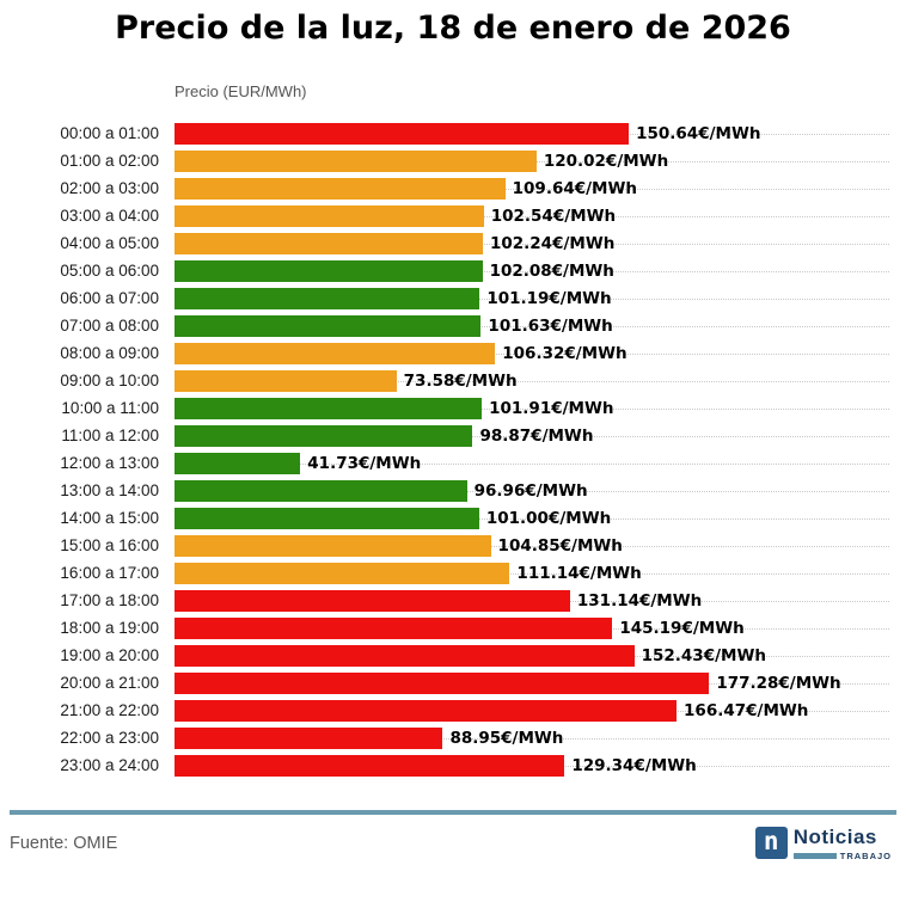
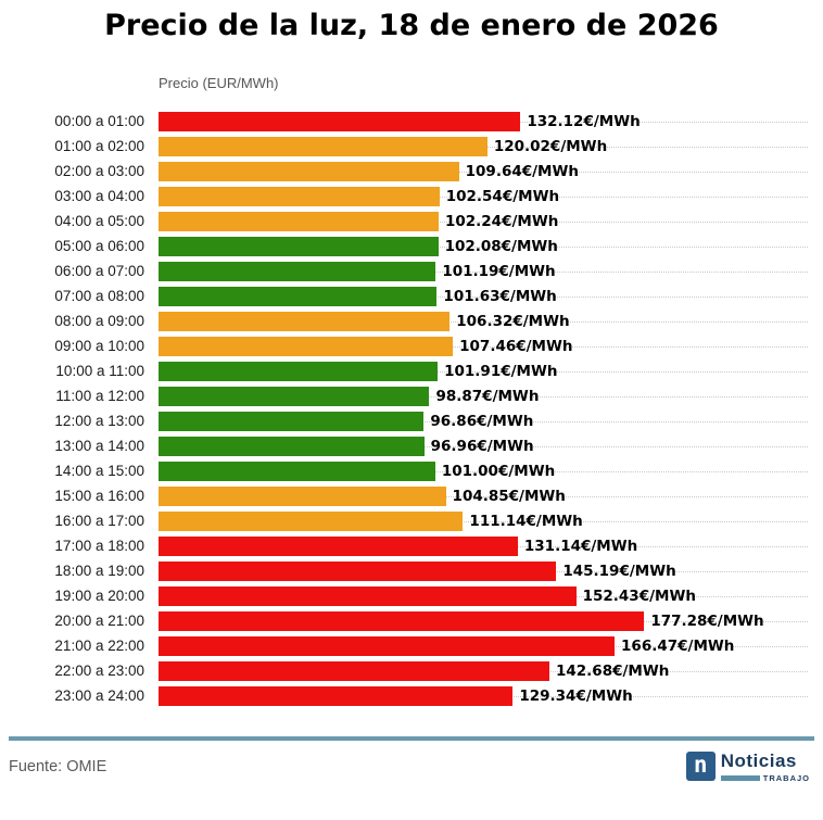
00:00 a 01:00: 150.64 -> 132.12
09:00 a 10:00: 73.58 -> 107.46
12:00 a 13:00: 41.73 -> 96.86
22:00 a 23:00: 88.95 -> 142.68
